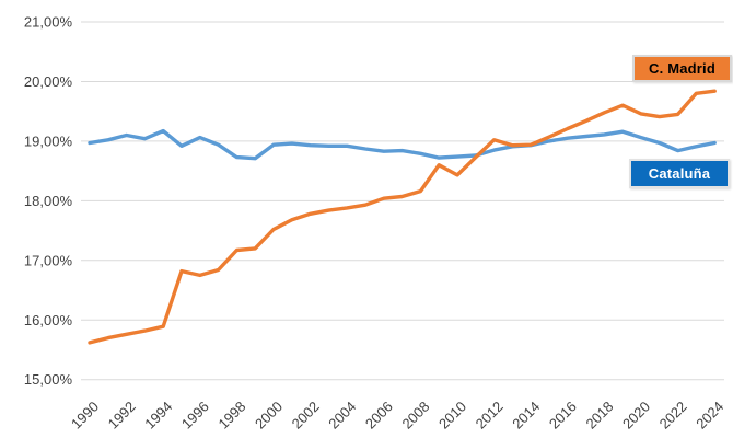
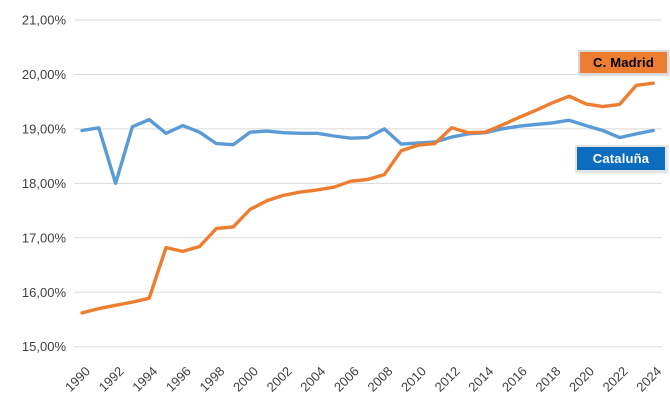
Cataluña/1992: 19,1% -> 18,0%
Cataluña/2008: 18,8% -> 19,0%
C. Madrid/2010: 18,4% -> 18,7%
